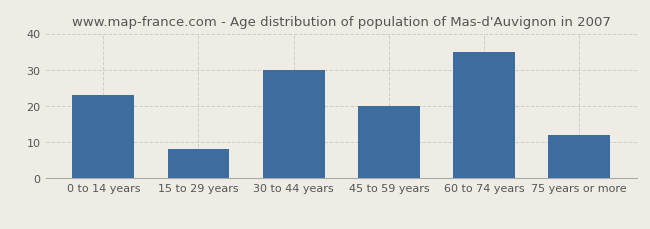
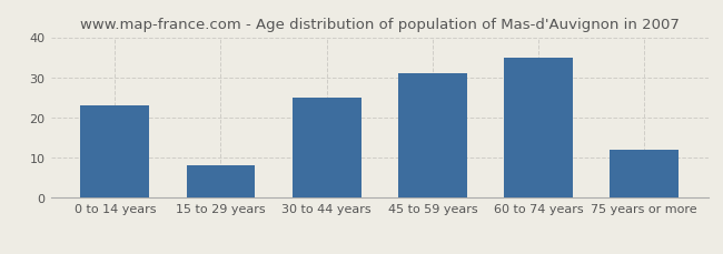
30 to 44 years: 30 -> 25
45 to 59 years: 20 -> 31
